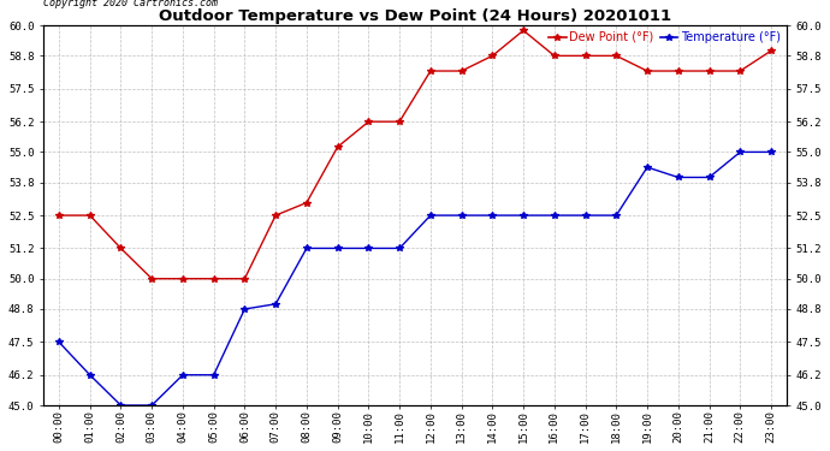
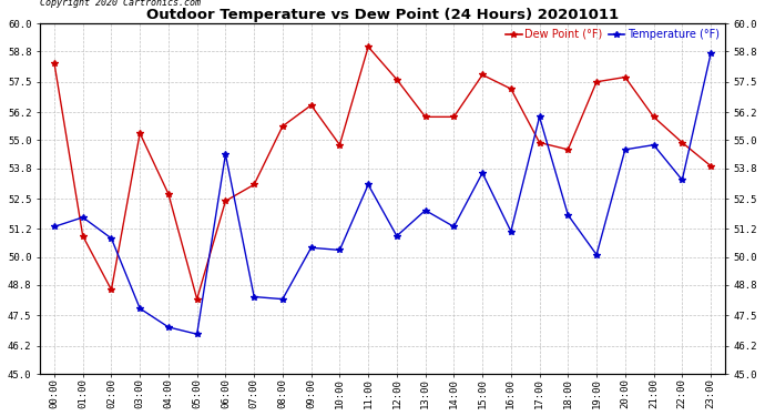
Temperature (°F)/00:00: 47.5 -> 51.3
Dew Point (°F)/00:00: 52.5 -> 58.3
Temperature (°F)/01:00: 46.2 -> 51.7
Dew Point (°F)/01:00: 52.5 -> 50.9
Temperature (°F)/02:00: 45.0 -> 50.8
Dew Point (°F)/02:00: 51.2 -> 48.6
Temperature (°F)/03:00: 45.0 -> 47.8
Dew Point (°F)/03:00: 50.0 -> 55.3
Temperature (°F)/04:00: 46.2 -> 47.0
Dew Point (°F)/04:00: 50.0 -> 52.7
Temperature (°F)/05:00: 46.2 -> 46.7
Dew Point (°F)/05:00: 50.0 -> 48.2
Temperature (°F)/06:00: 48.8 -> 54.4
Dew Point (°F)/06:00: 50.0 -> 52.4
Temperature (°F)/07:00: 49.0 -> 48.3
Dew Point (°F)/07:00: 52.5 -> 53.1
Temperature (°F)/08:00: 51.2 -> 48.2
Dew Point (°F)/08:00: 53.0 -> 55.6
Temperature (°F)/09:00: 51.2 -> 50.4
Dew Point (°F)/09:00: 55.2 -> 56.5
Temperature (°F)/10:00: 51.2 -> 50.3
Dew Point (°F)/10:00: 56.2 -> 54.8
Temperature (°F)/11:00: 51.2 -> 53.1
Dew Point (°F)/11:00: 56.2 -> 59.0
Temperature (°F)/12:00: 52.5 -> 50.9
Dew Point (°F)/12:00: 58.2 -> 57.6
Temperature (°F)/13:00: 52.5 -> 52.0
Dew Point (°F)/13:00: 58.2 -> 56.0
Temperature (°F)/14:00: 52.5 -> 51.3
Dew Point (°F)/14:00: 58.8 -> 56.0
Temperature (°F)/15:00: 52.5 -> 53.6
Dew Point (°F)/15:00: 59.8 -> 57.8
Temperature (°F)/16:00: 52.5 -> 51.1
Dew Point (°F)/16:00: 58.8 -> 57.2
Temperature (°F)/17:00: 52.5 -> 56.0
Dew Point (°F)/17:00: 58.8 -> 54.9
Temperature (°F)/18:00: 52.5 -> 51.8
Dew Point (°F)/18:00: 58.8 -> 54.6
Temperature (°F)/19:00: 54.4 -> 50.1
Dew Point (°F)/19:00: 58.2 -> 57.5
Temperature (°F)/20:00: 54.0 -> 54.6
Dew Point (°F)/20:00: 58.2 -> 57.7
Temperature (°F)/21:00: 54.0 -> 54.8
Dew Point (°F)/21:00: 58.2 -> 56.0
Temperature (°F)/22:00: 55.0 -> 53.3
Dew Point (°F)/22:00: 58.2 -> 54.9
Temperature (°F)/23:00: 55.0 -> 58.7
Dew Point (°F)/23:00: 59.0 -> 53.9
